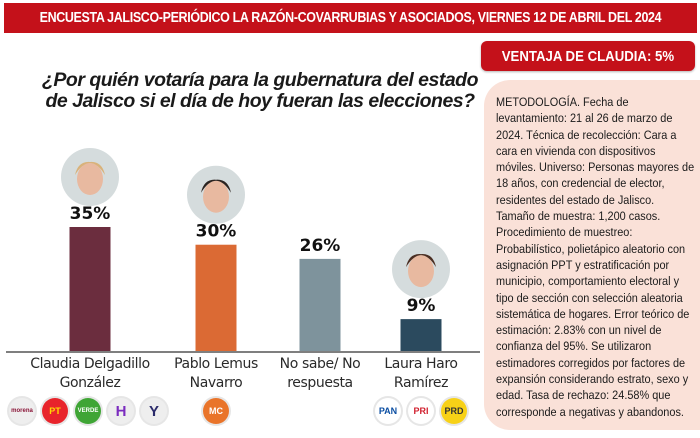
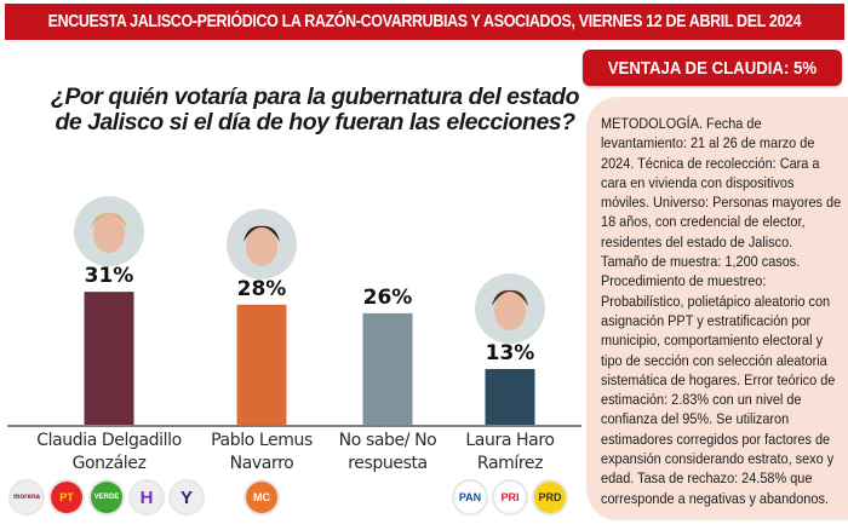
Claudia Delgadillo González: 35% -> 31%
Pablo Lemus Navarro: 30% -> 28%
Laura Haro Ramírez: 9% -> 13%
